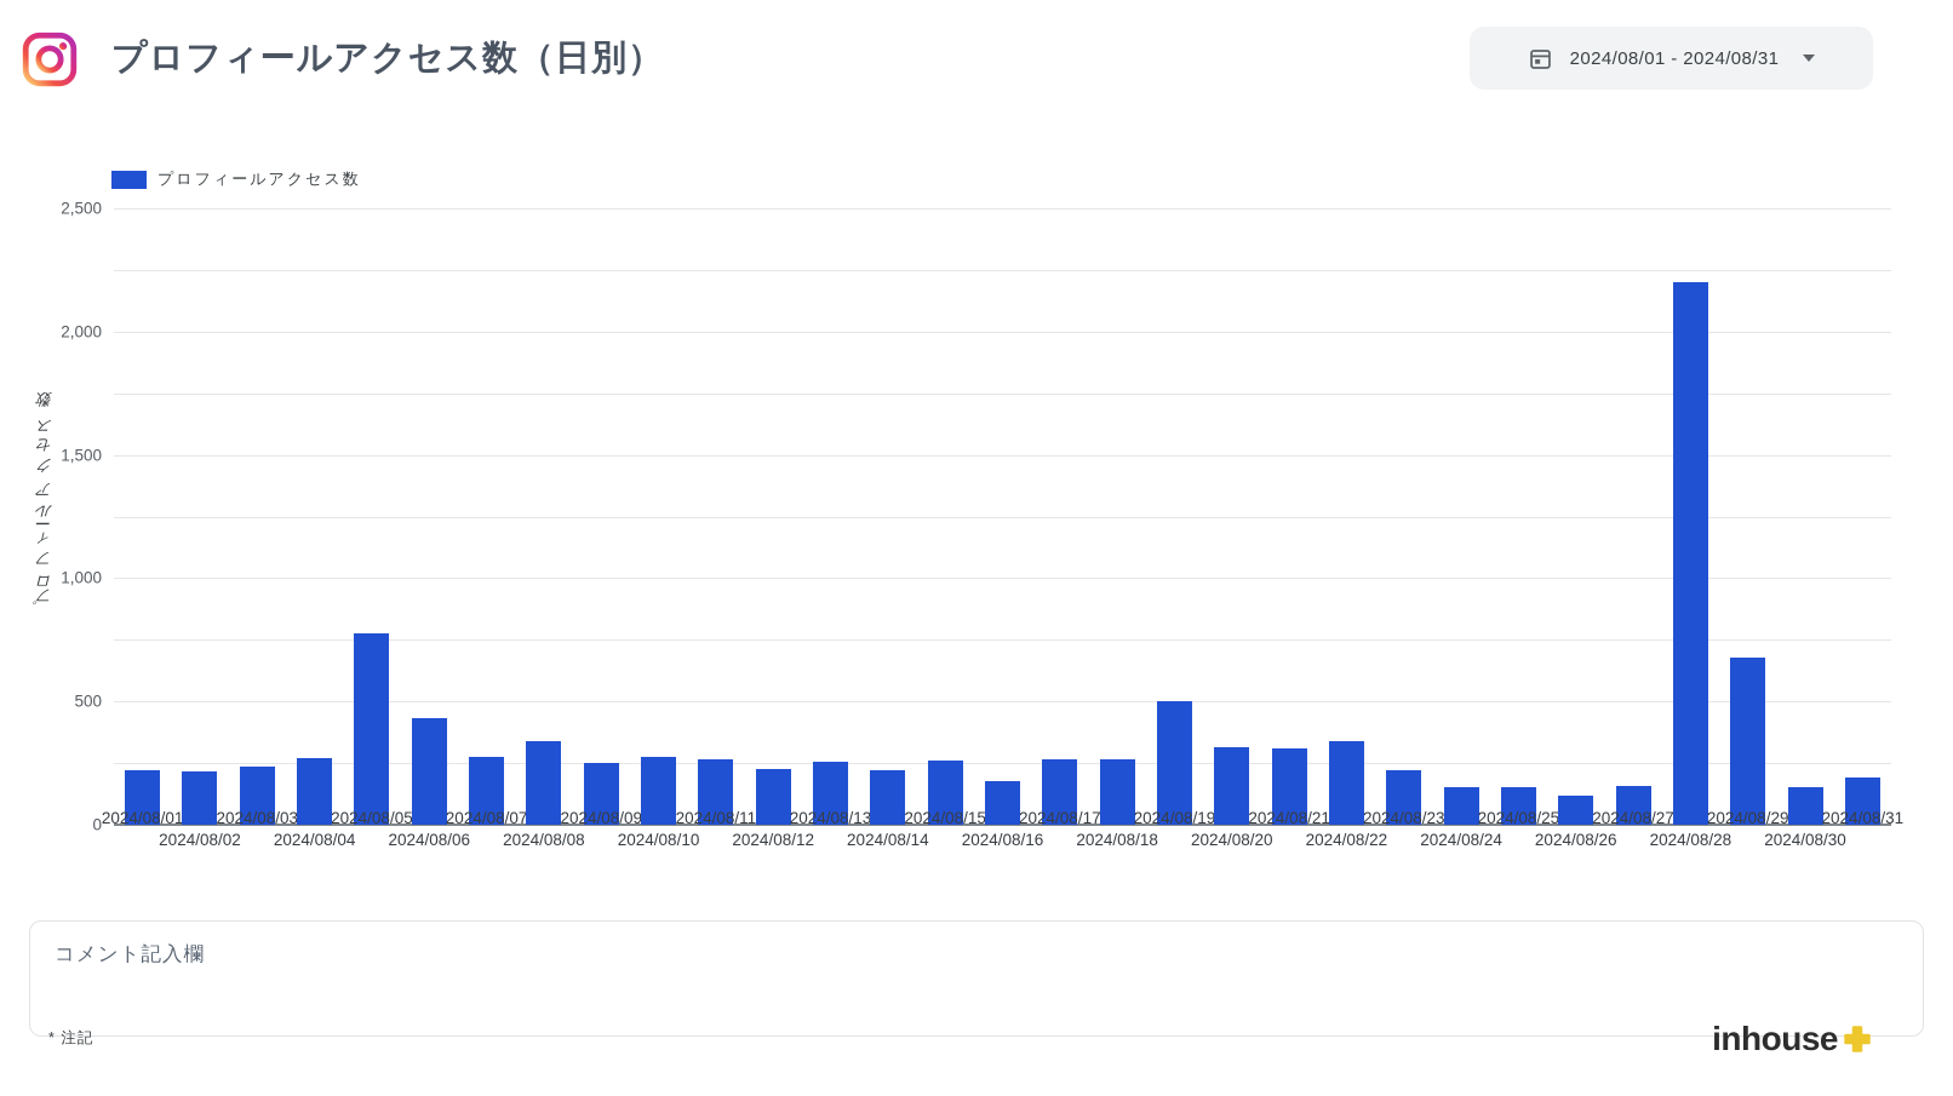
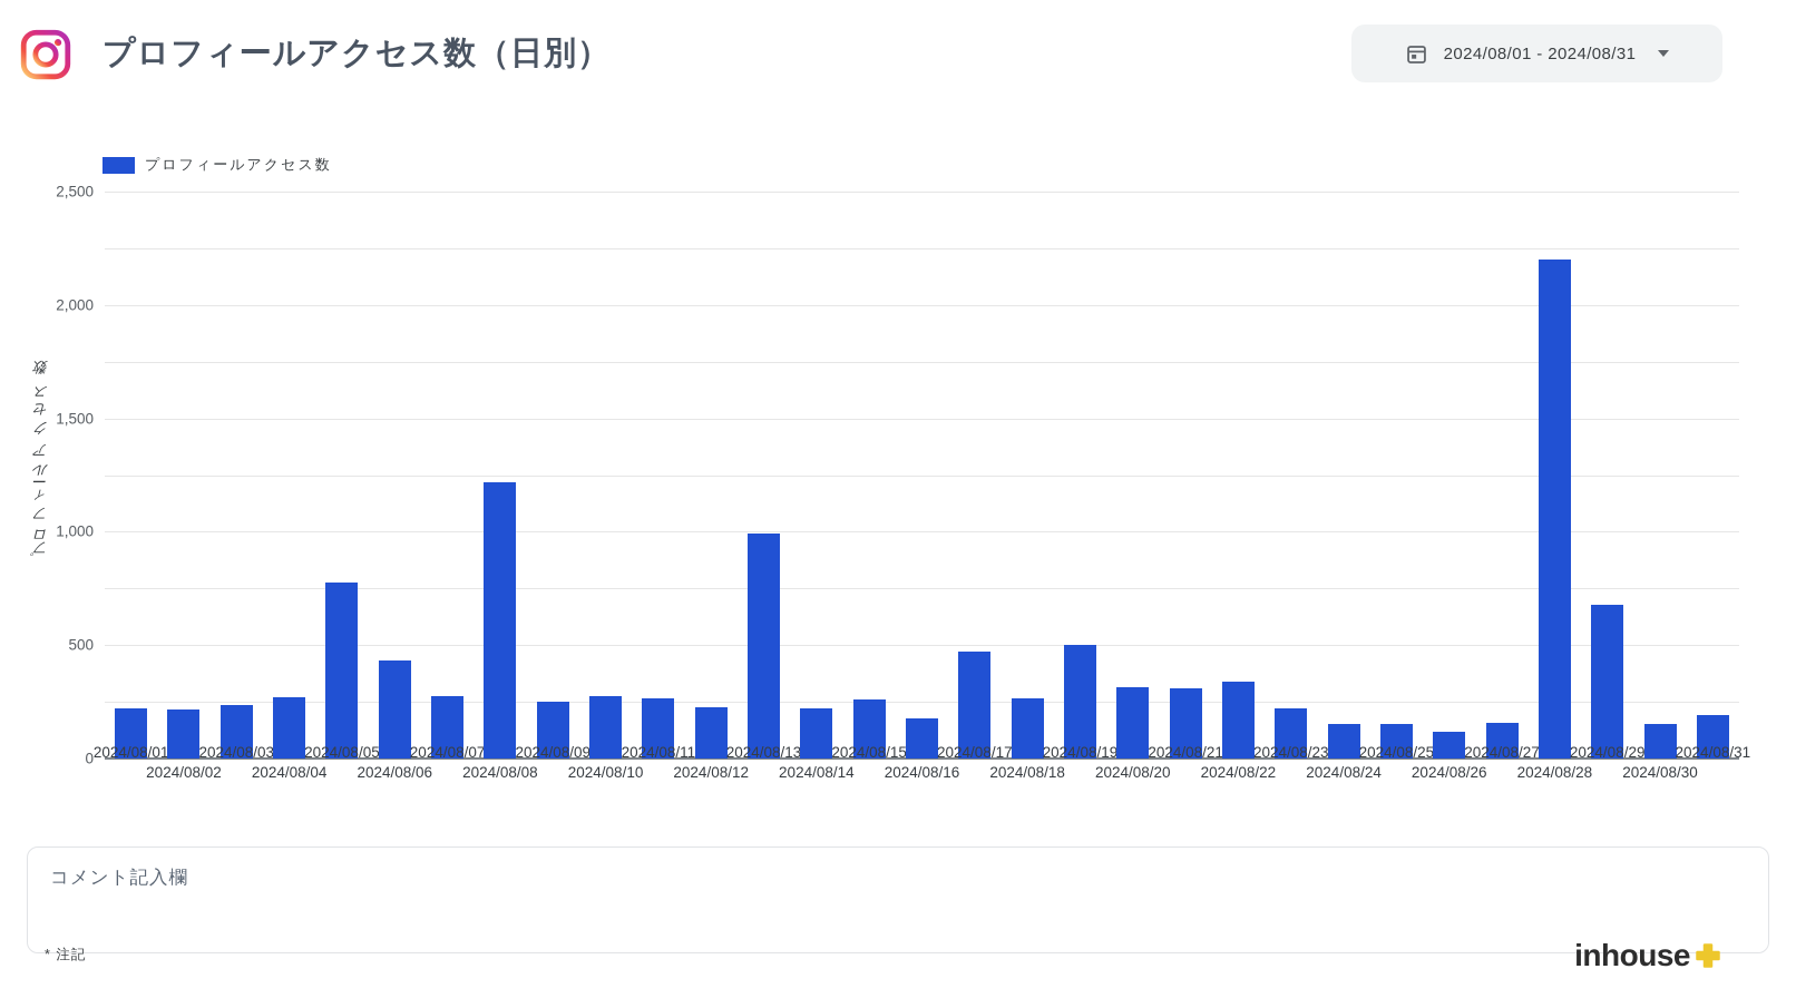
2024/08/08: 340 -> 1220
2024/08/13: 260 -> 990
2024/08/17: 260 -> 470
